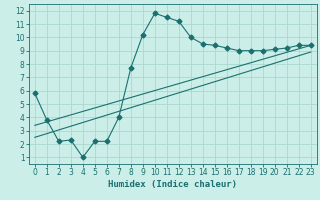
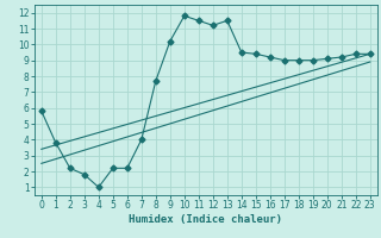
3: 2.3 -> 1.8
13: 10.0 -> 11.5
